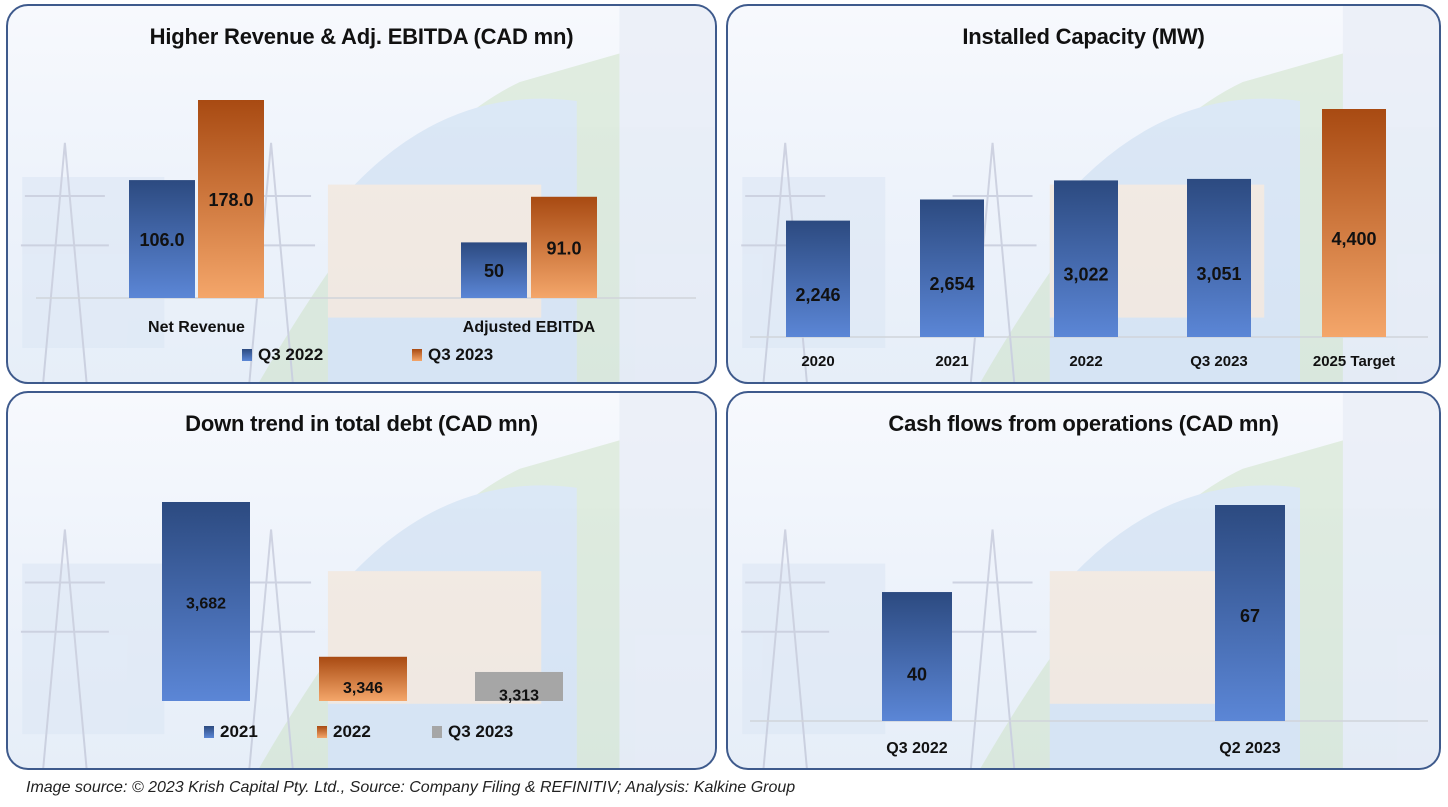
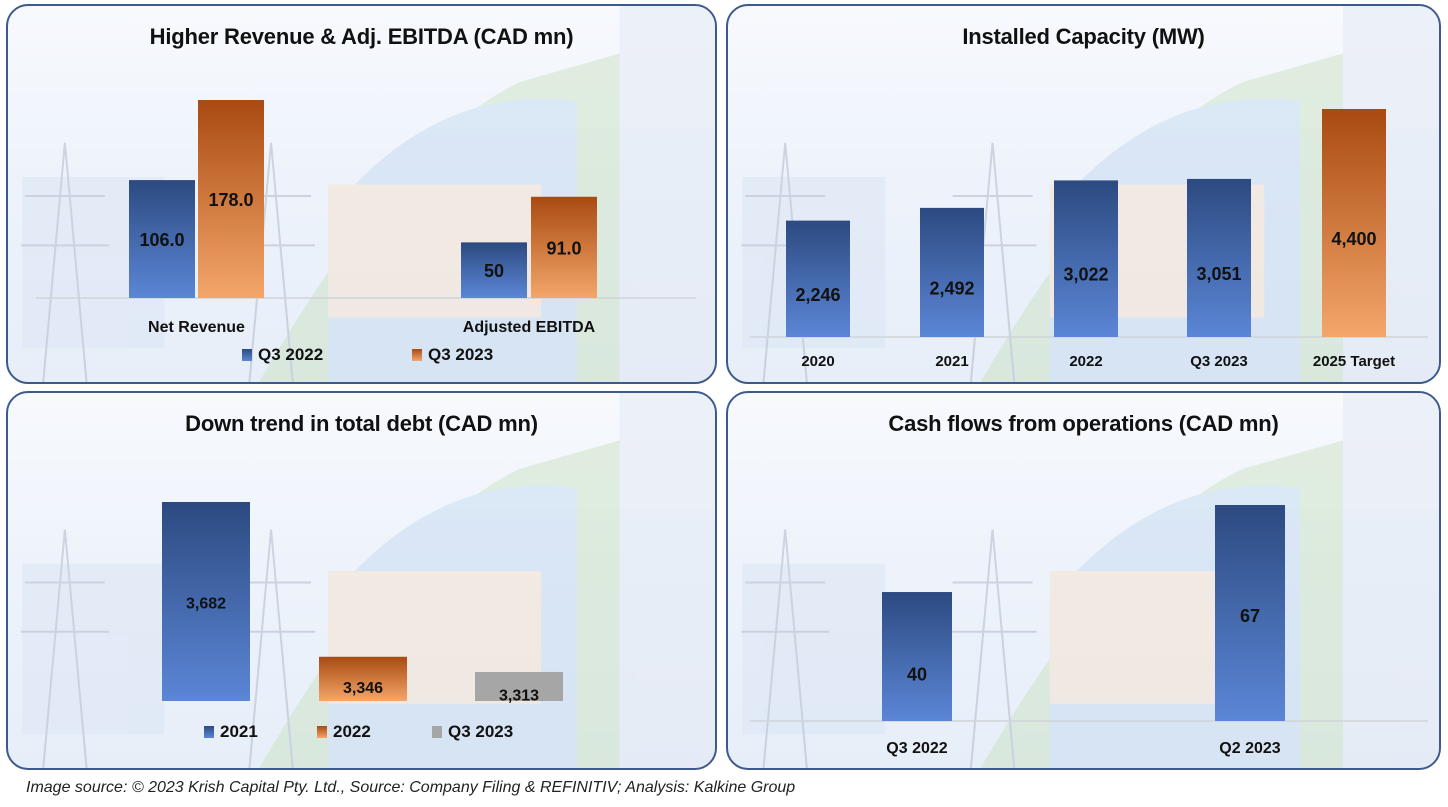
Installed Capacity (MW)/2021: 2,654 -> 2,492
